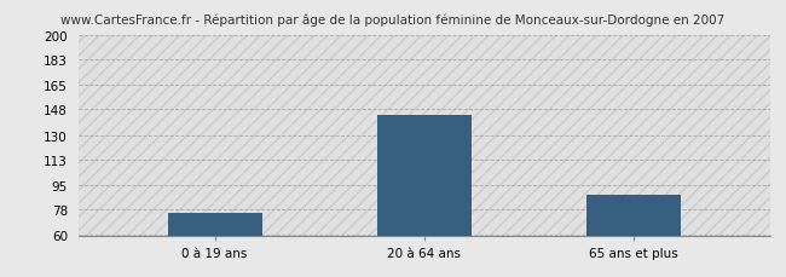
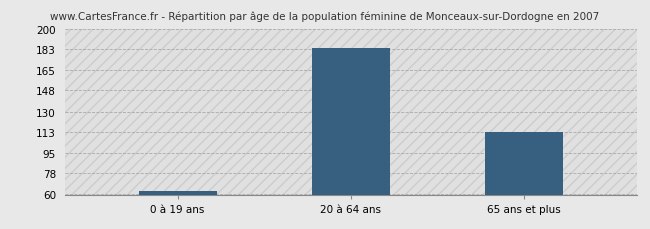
0 à 19 ans: 76 -> 63
20 à 64 ans: 144 -> 184
65 ans et plus: 88 -> 113
